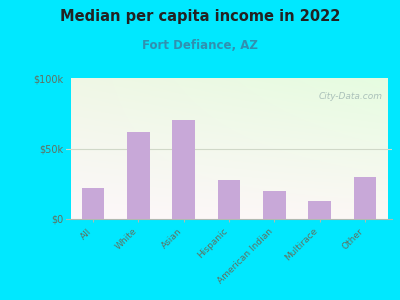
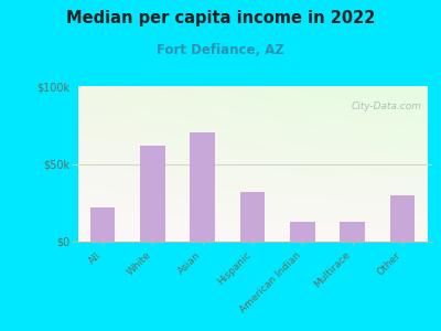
Hispanic: $28k -> $32k
American Indian: $20k -> $13k
